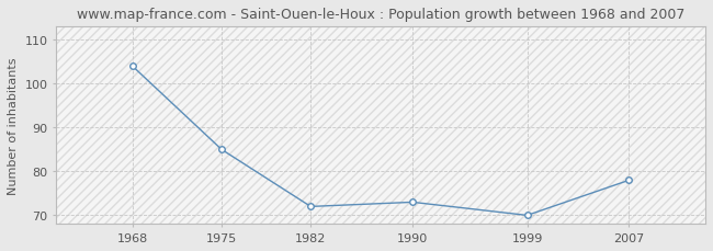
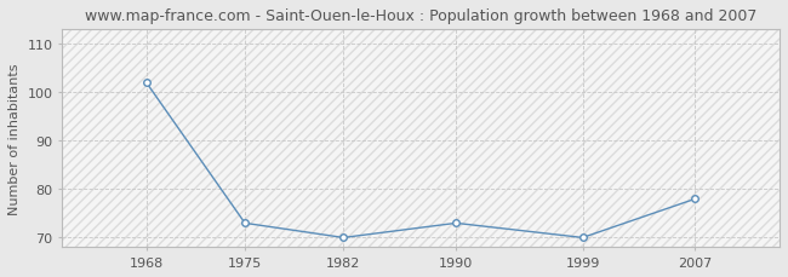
1968: 104 -> 102
1975: 85 -> 73
1982: 72 -> 70
